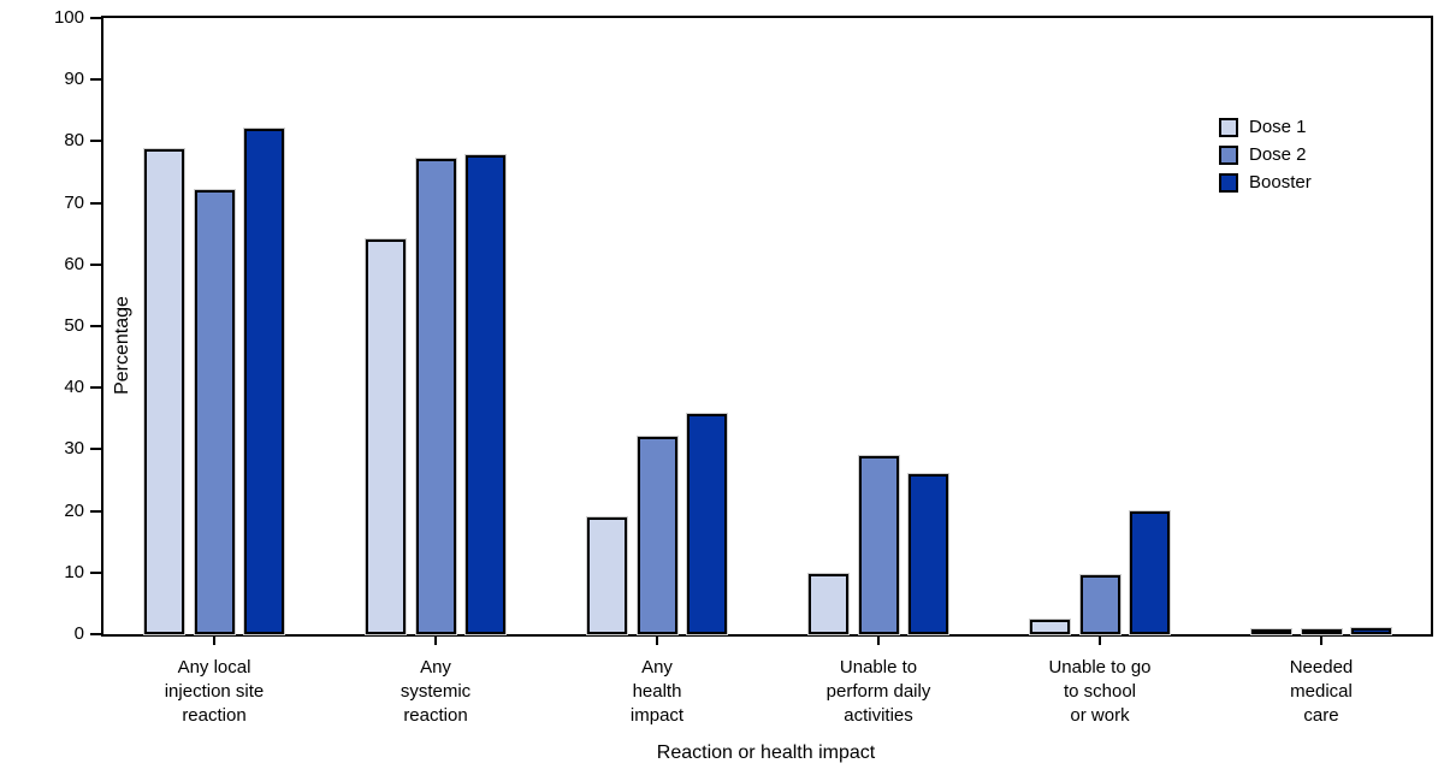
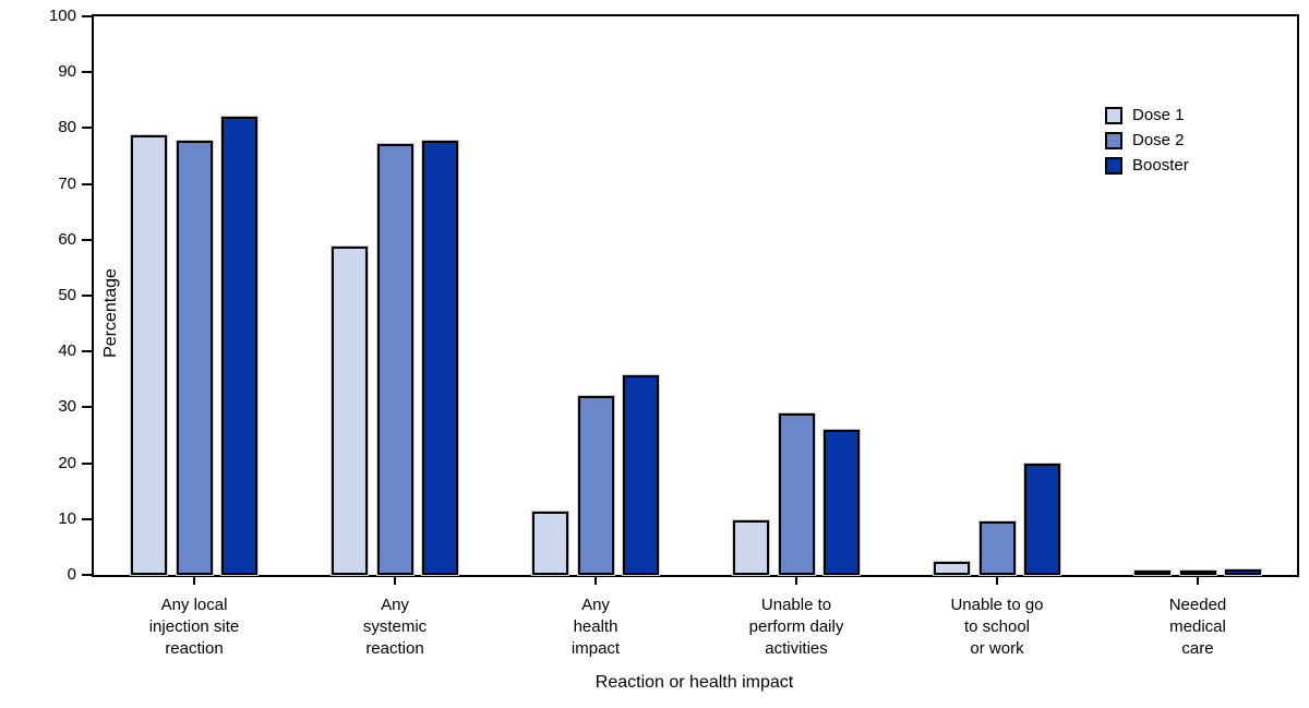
Dose 2/Any local injection site reaction: 72 -> 78
Dose 1/Any systemic reaction: 64 -> 59
Dose 1/Any health impact: 19 -> 11
